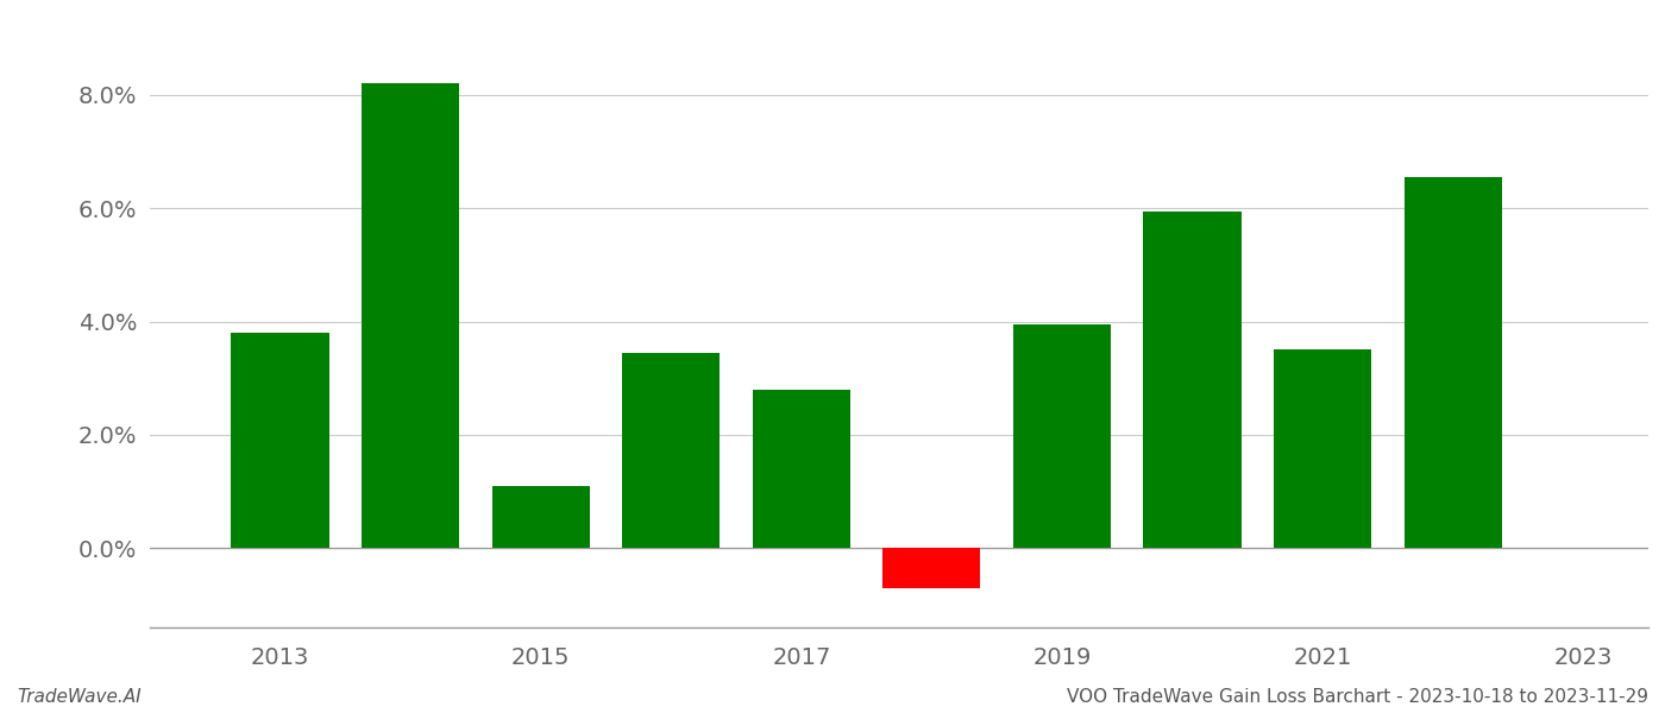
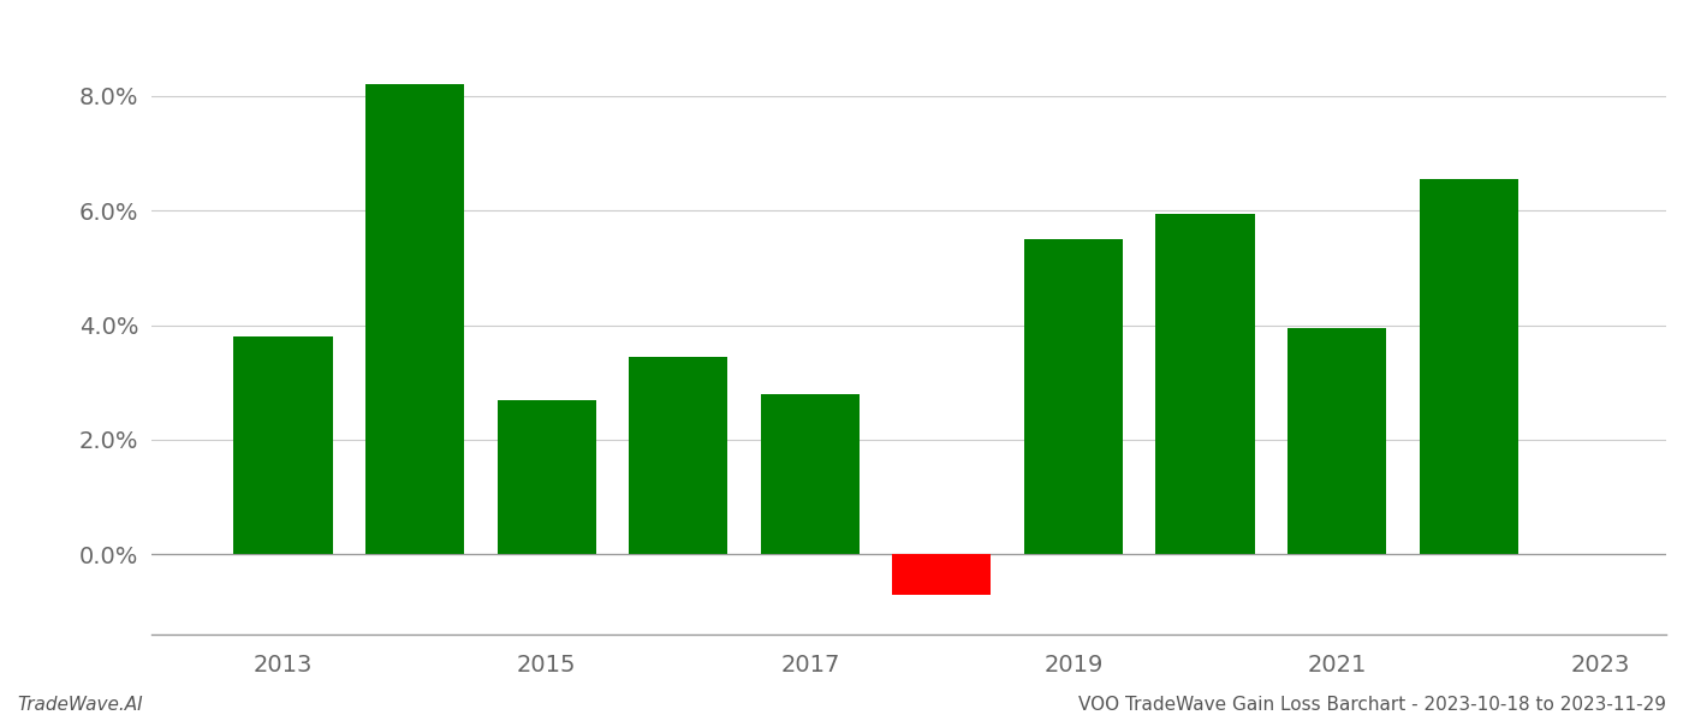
2015: 1.10% -> 2.70%
2019: 3.95% -> 5.50%
2021: 3.50% -> 3.95%
